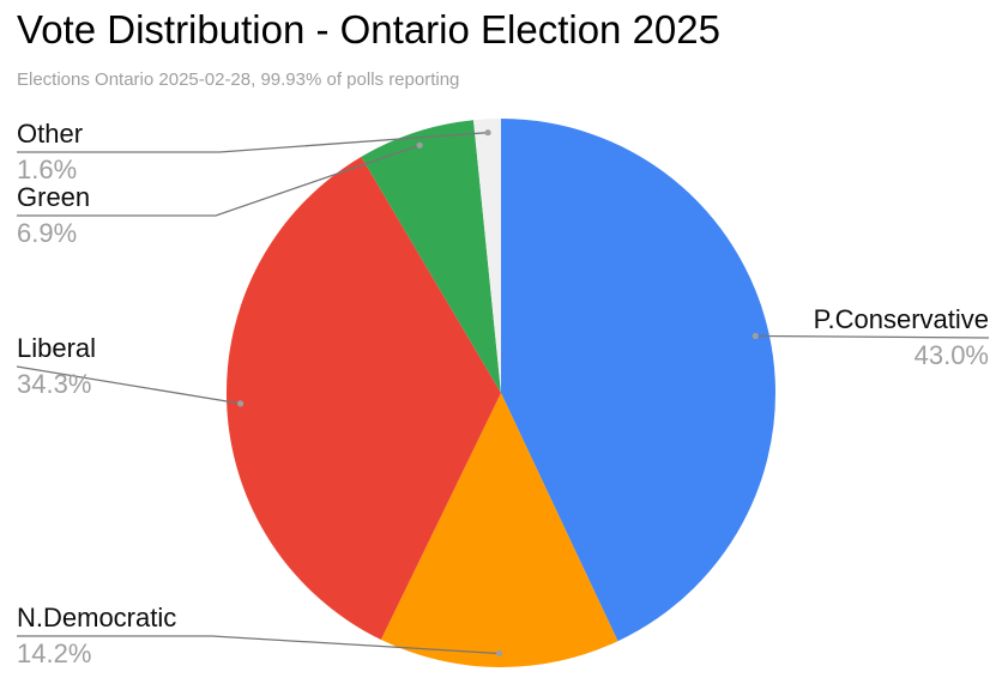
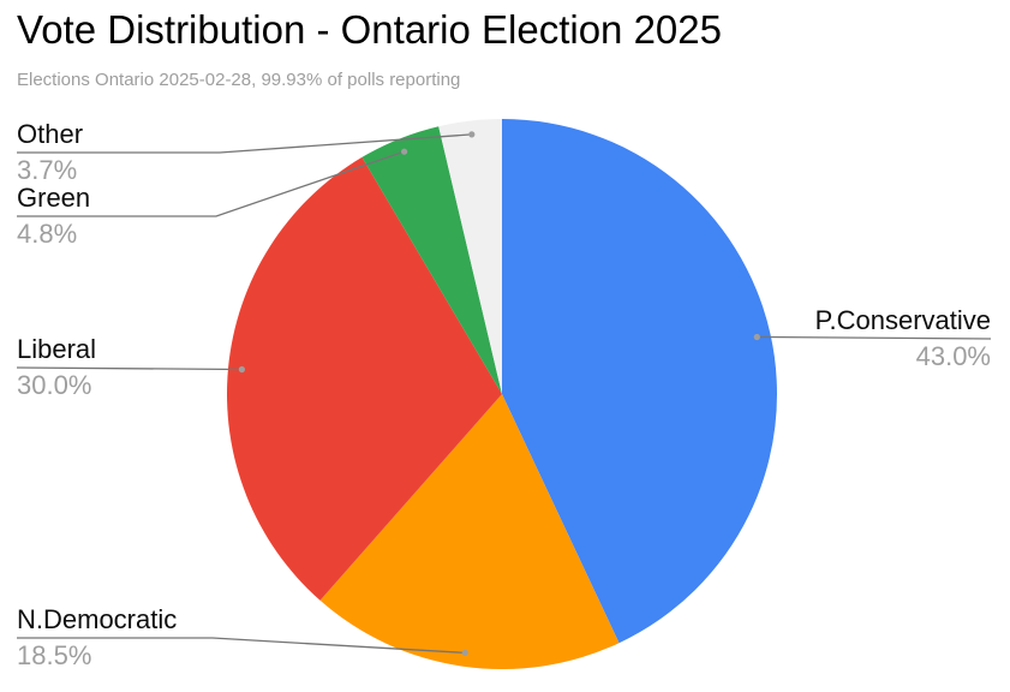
N.Democratic: 14.2% -> 18.5%
Liberal: 34.3% -> 30.0%
Green: 6.9% -> 4.8%
Other: 1.6% -> 3.7%
